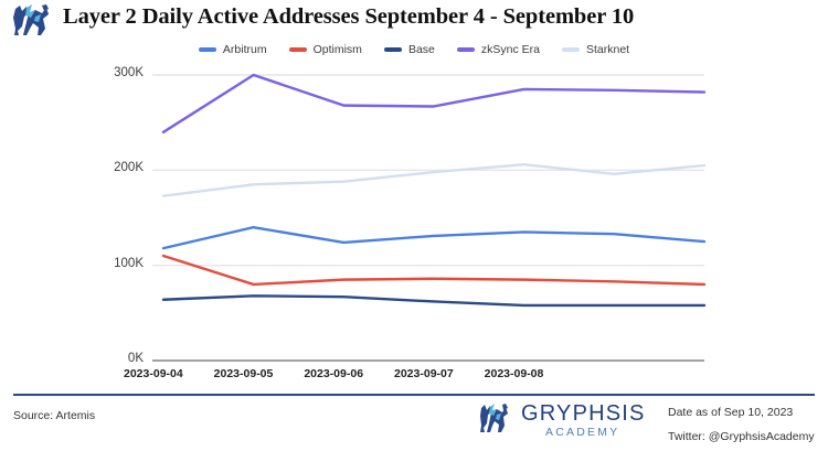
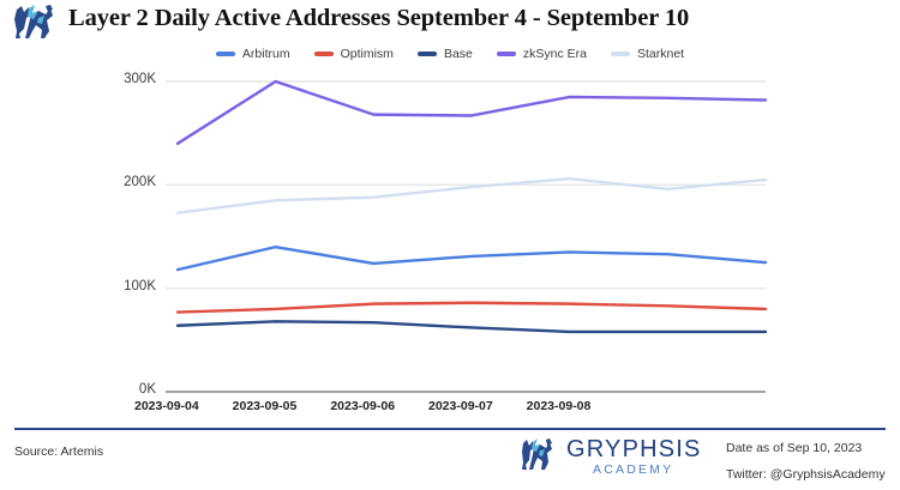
Optimism/2023-09-04: 110K -> 80K
